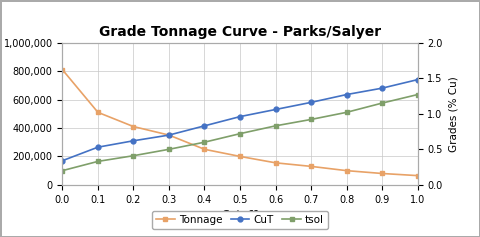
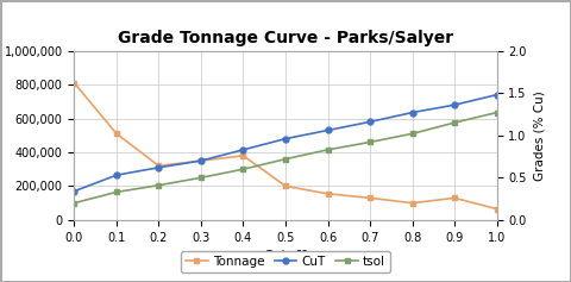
Tonnage/0.2: 410,000 -> 320,000
Tonnage/0.4: 250,000 -> 380,000
Tonnage/0.9: 80,000 -> 130,000
